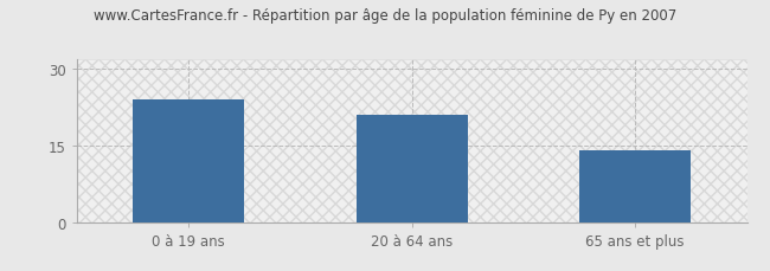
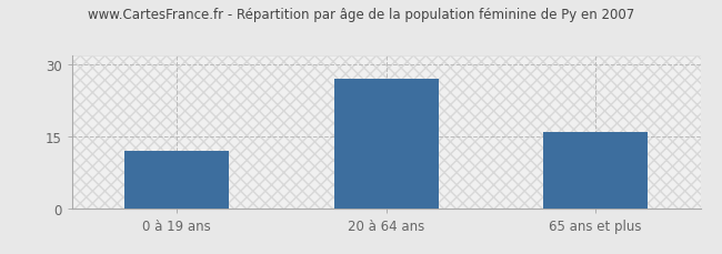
0 à 19 ans: 24 -> 12
20 à 64 ans: 21 -> 27
65 ans et plus: 14 -> 16
